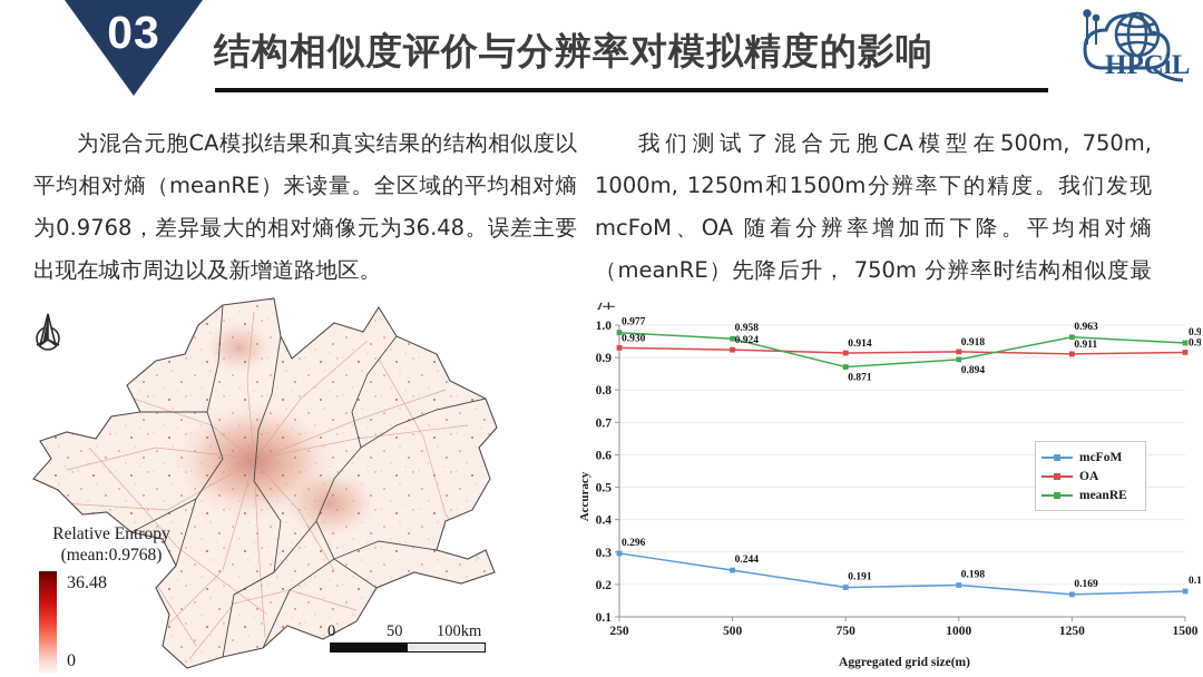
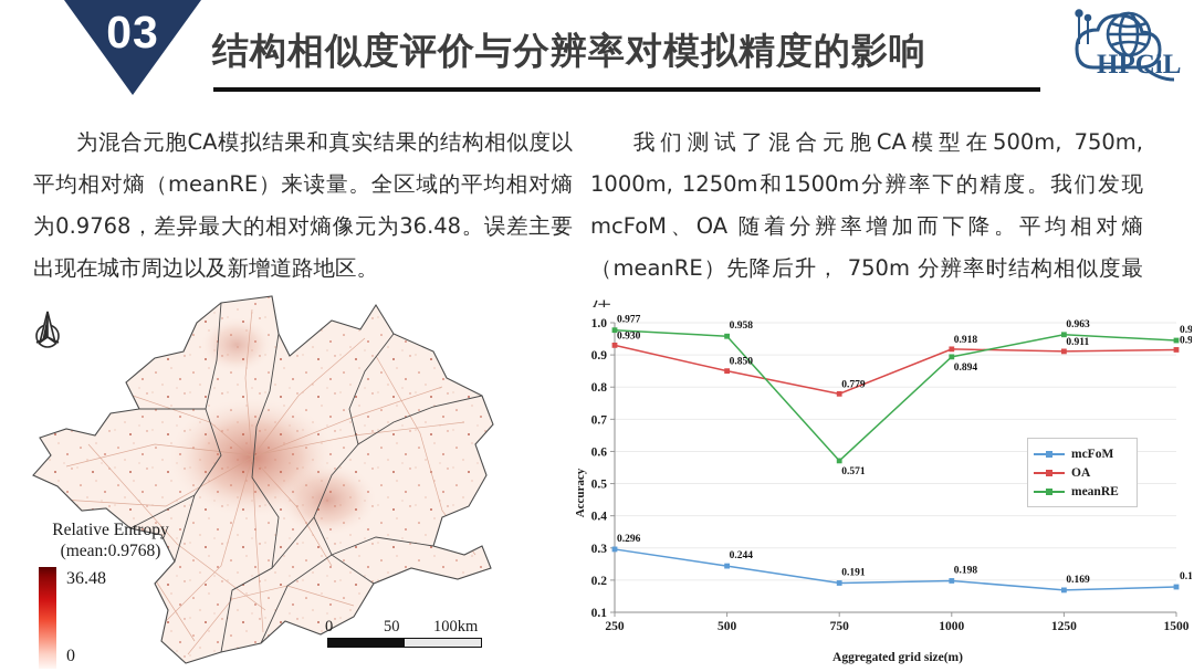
OA/500: 0.924 -> 0.850
OA/750: 0.914 -> 0.779
meanRE/750: 0.871 -> 0.571
